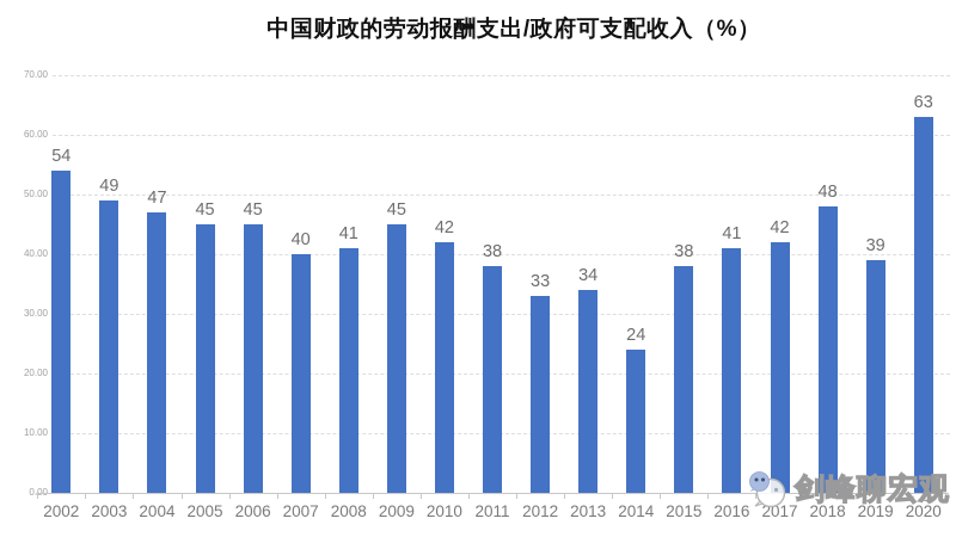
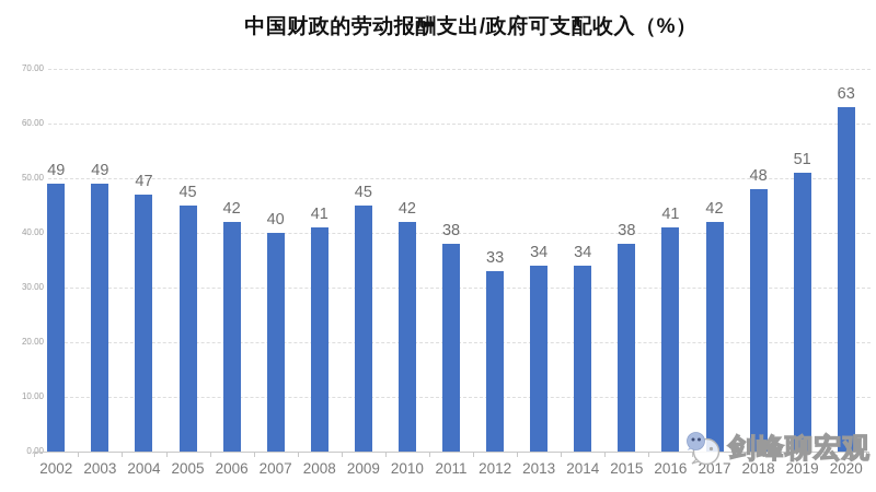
2002: 54 -> 49
2006: 45 -> 42
2014: 24 -> 34
2019: 39 -> 51
